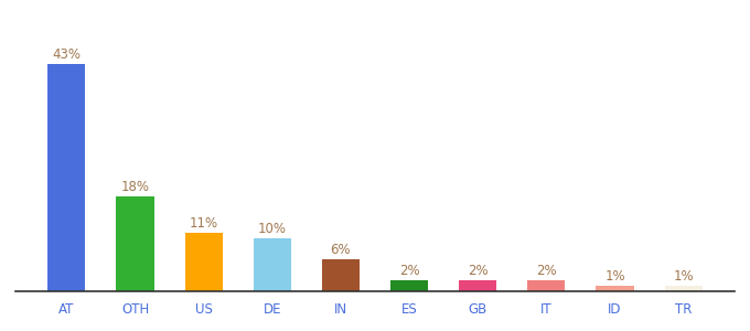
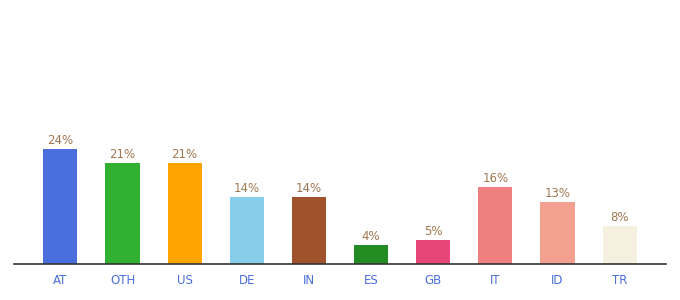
AT: 43% -> 24%
OTH: 18% -> 21%
US: 11% -> 21%
DE: 10% -> 14%
IN: 6% -> 14%
ES: 2% -> 4%
GB: 2% -> 5%
IT: 2% -> 16%
ID: 1% -> 13%
TR: 1% -> 8%
